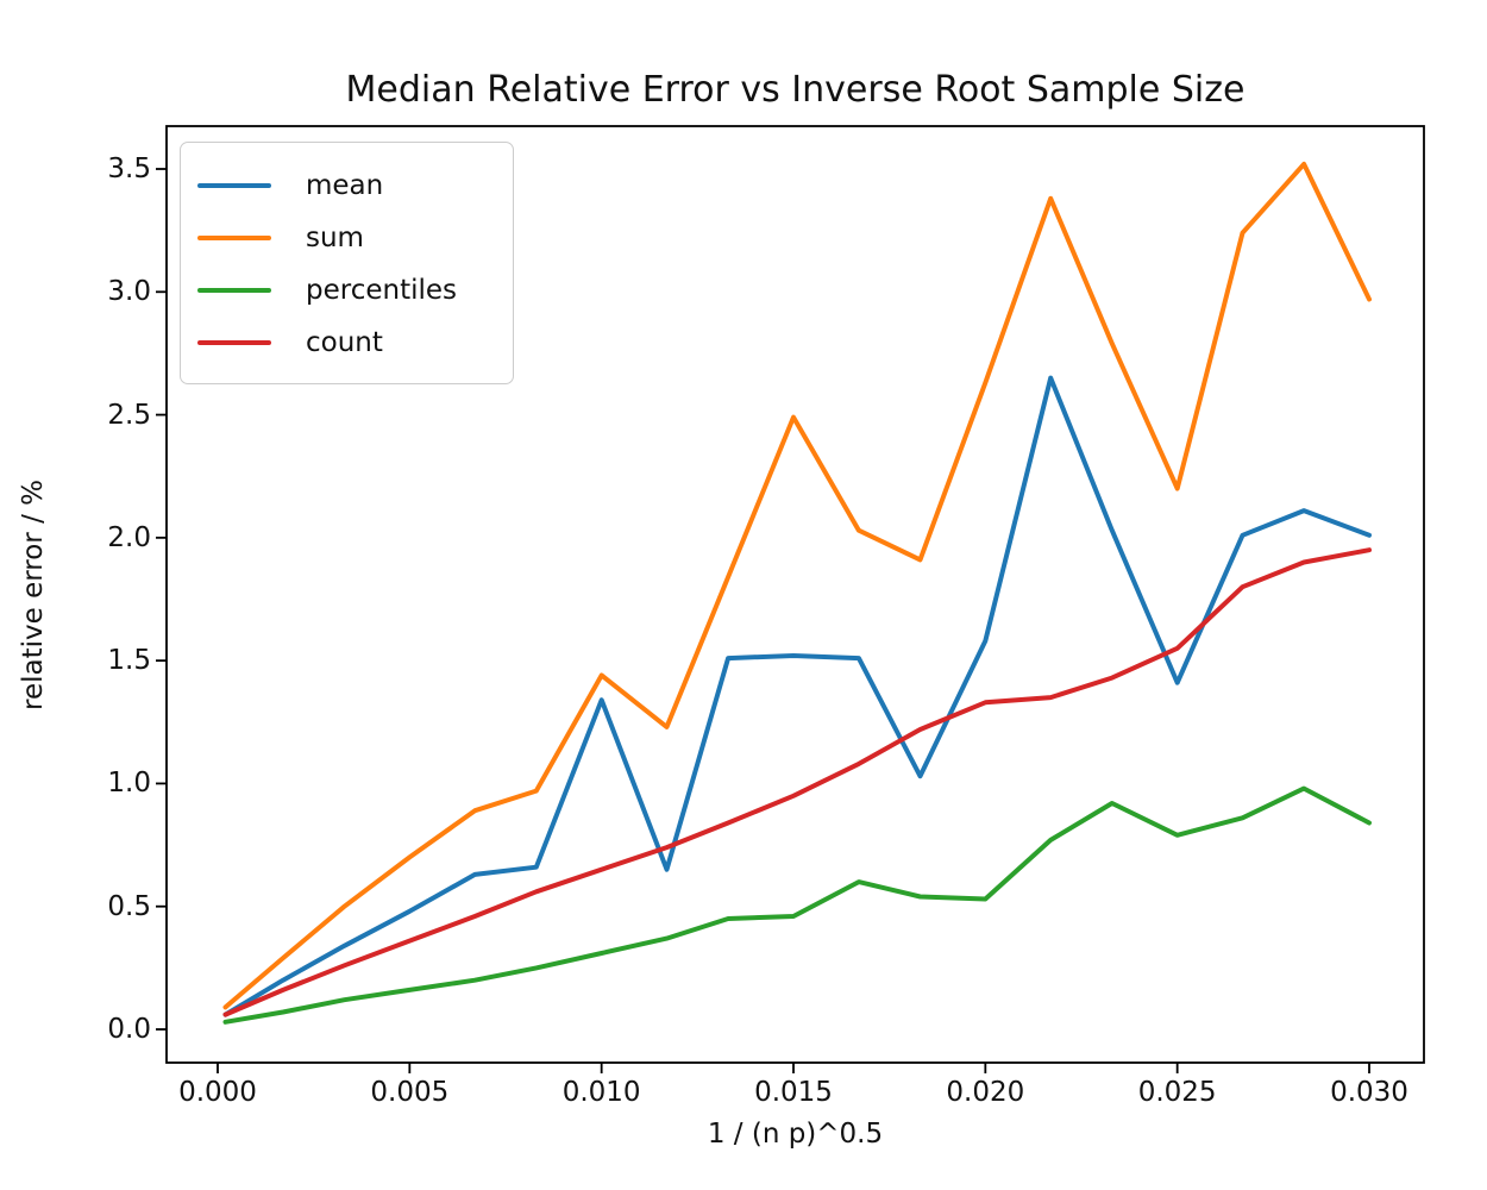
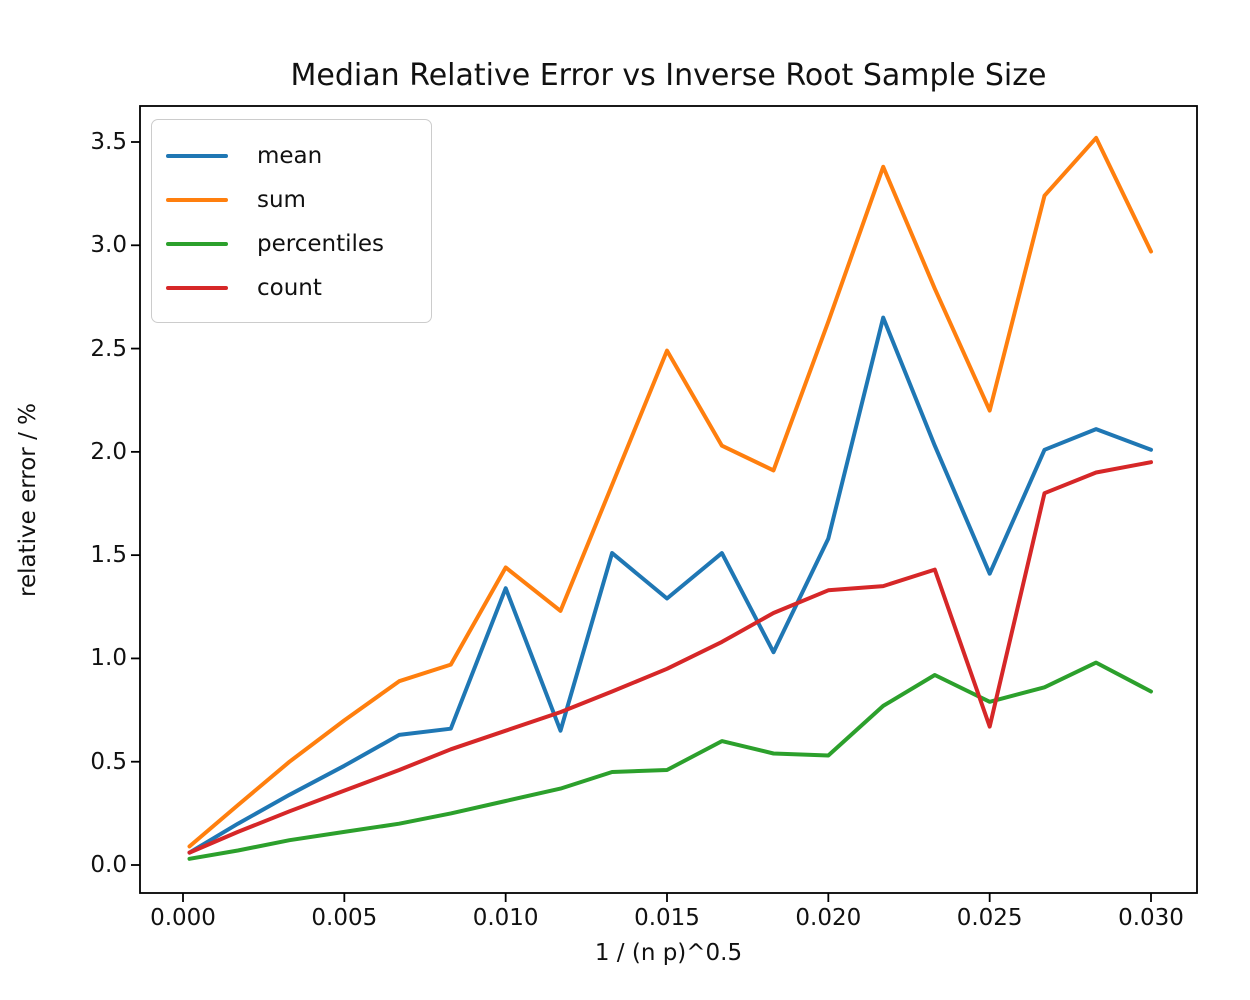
mean/0.015: 1.52 -> 1.29
count/0.025: 1.55 -> 0.67
